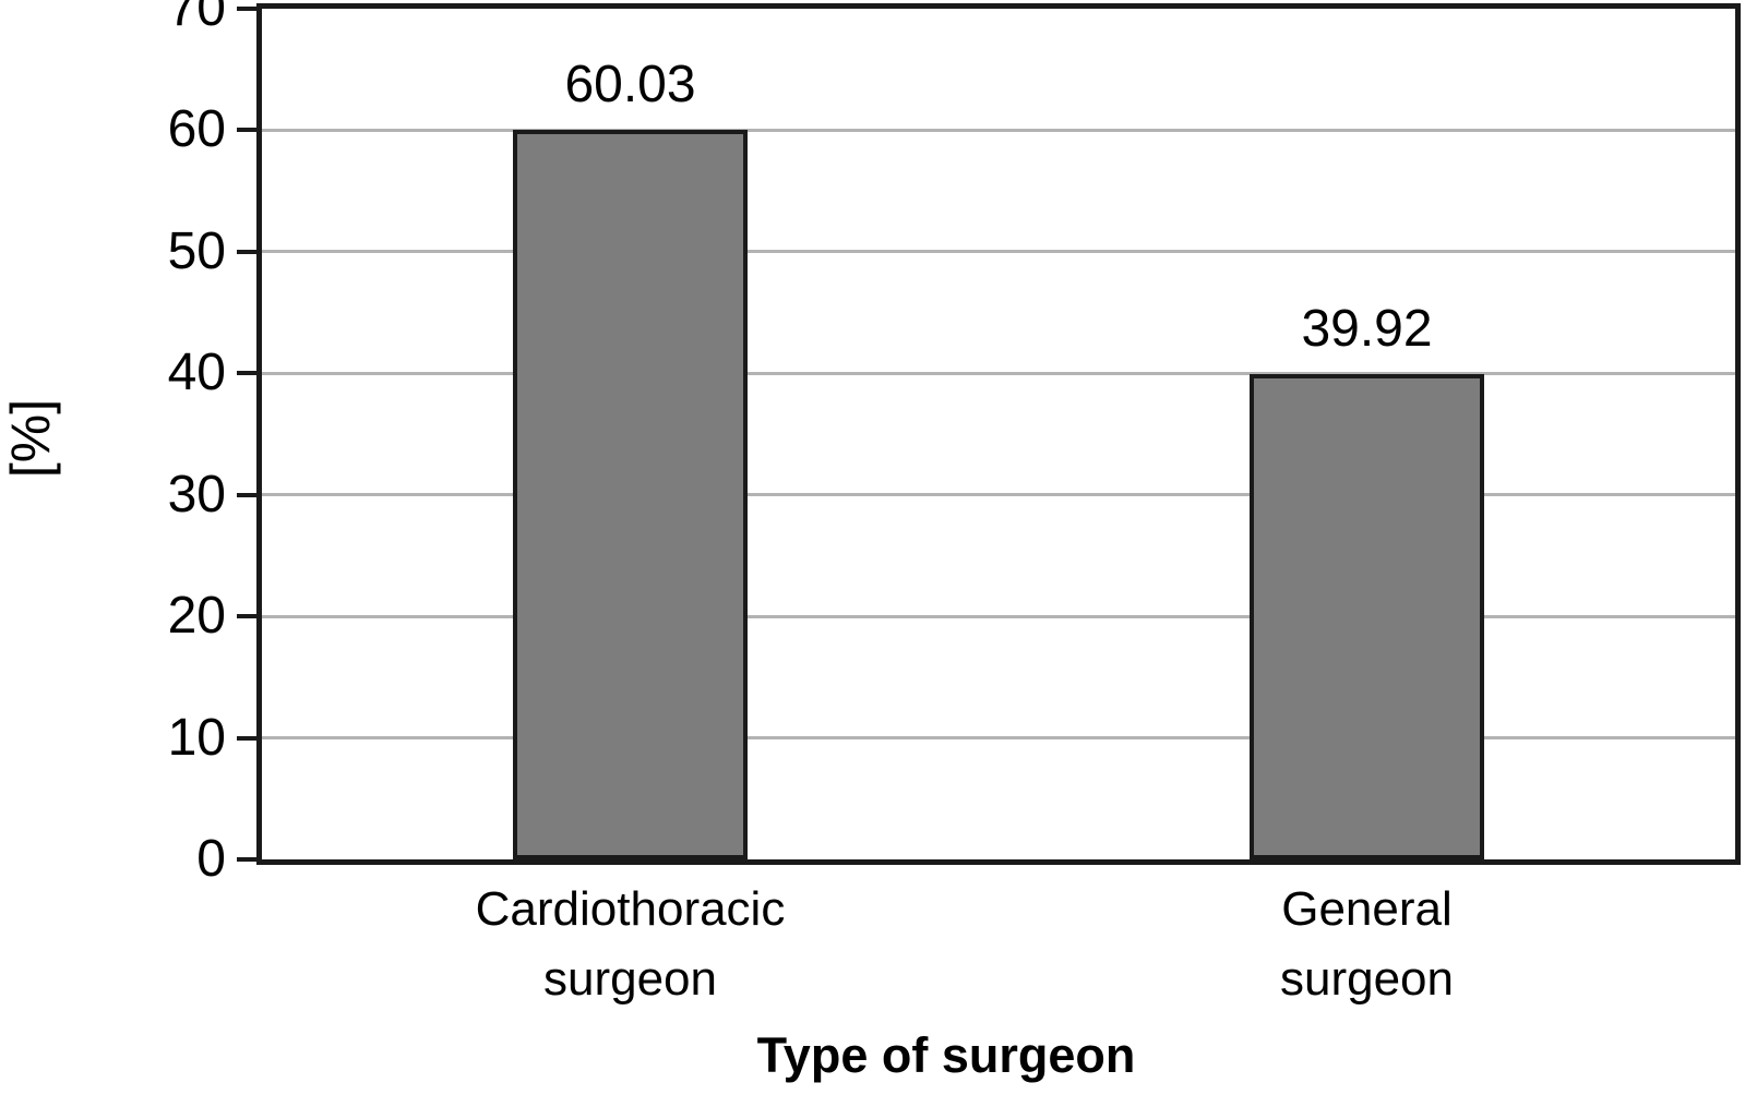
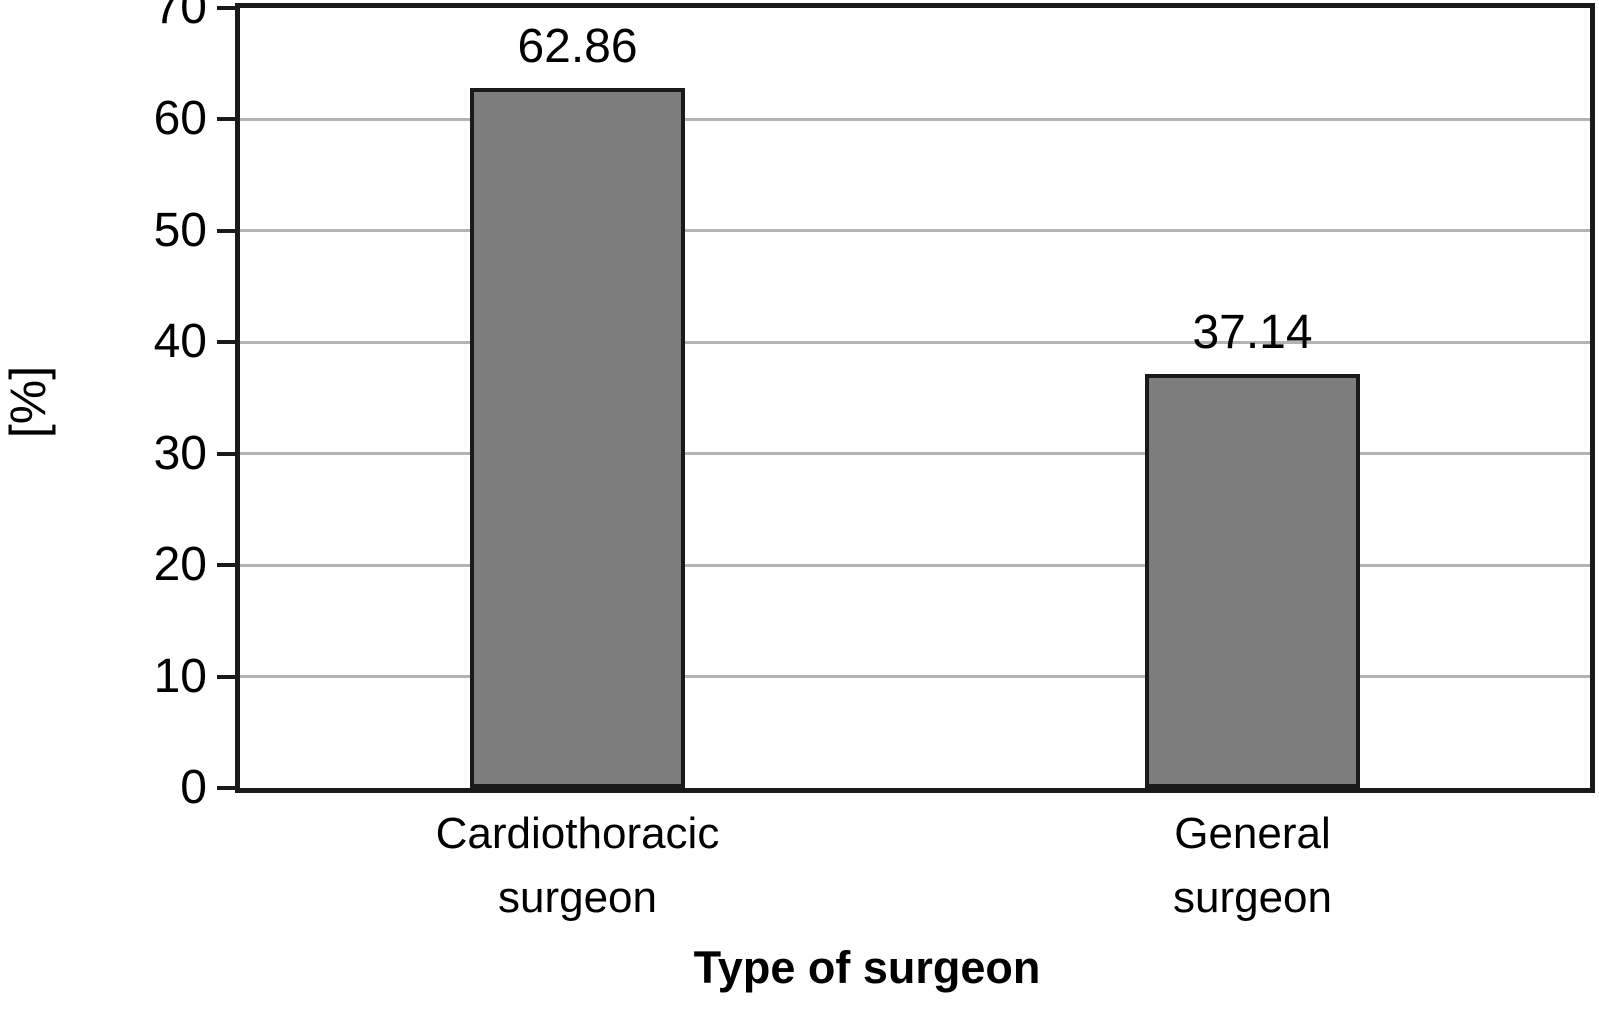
Cardiothoracic surgeon: 60.03 -> 62.86
General surgeon: 39.92 -> 37.14
